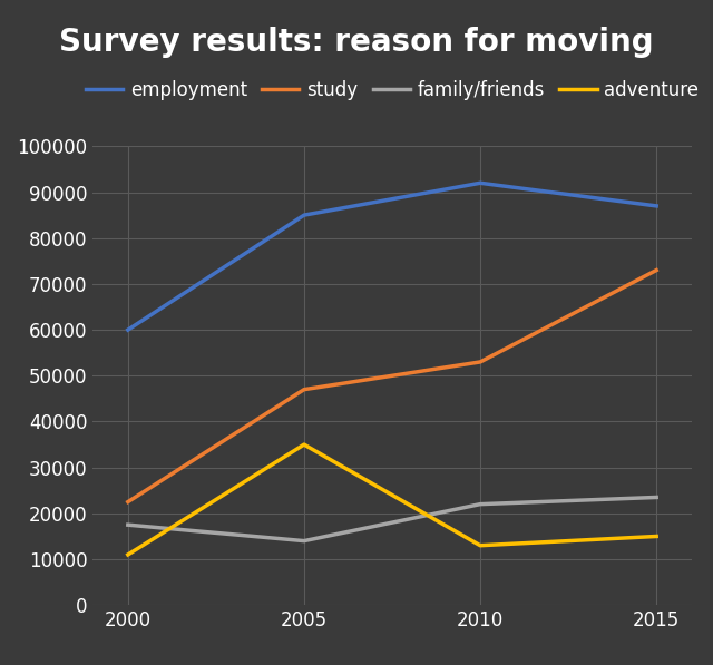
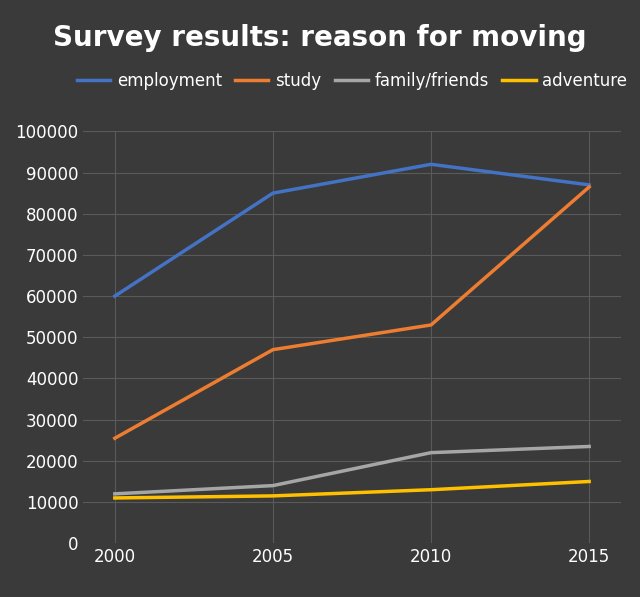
study/2000: 22500 -> 25500
family/friends/2000: 17500 -> 12000
adventure/2005: 35000 -> 11500
study/2015: 73000 -> 86500
